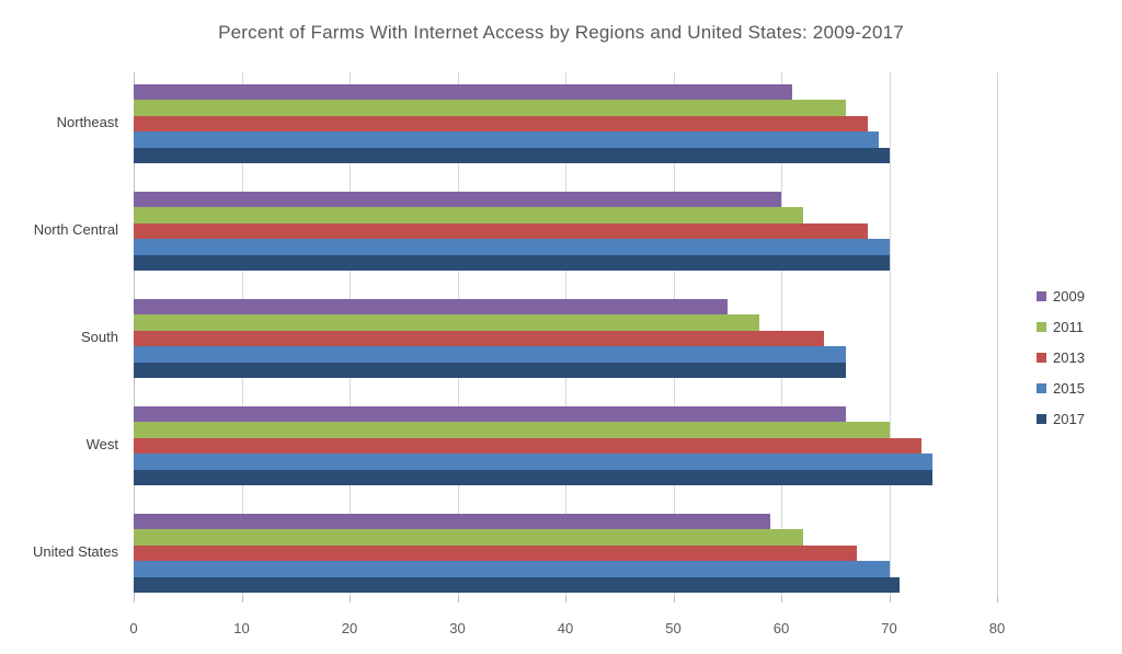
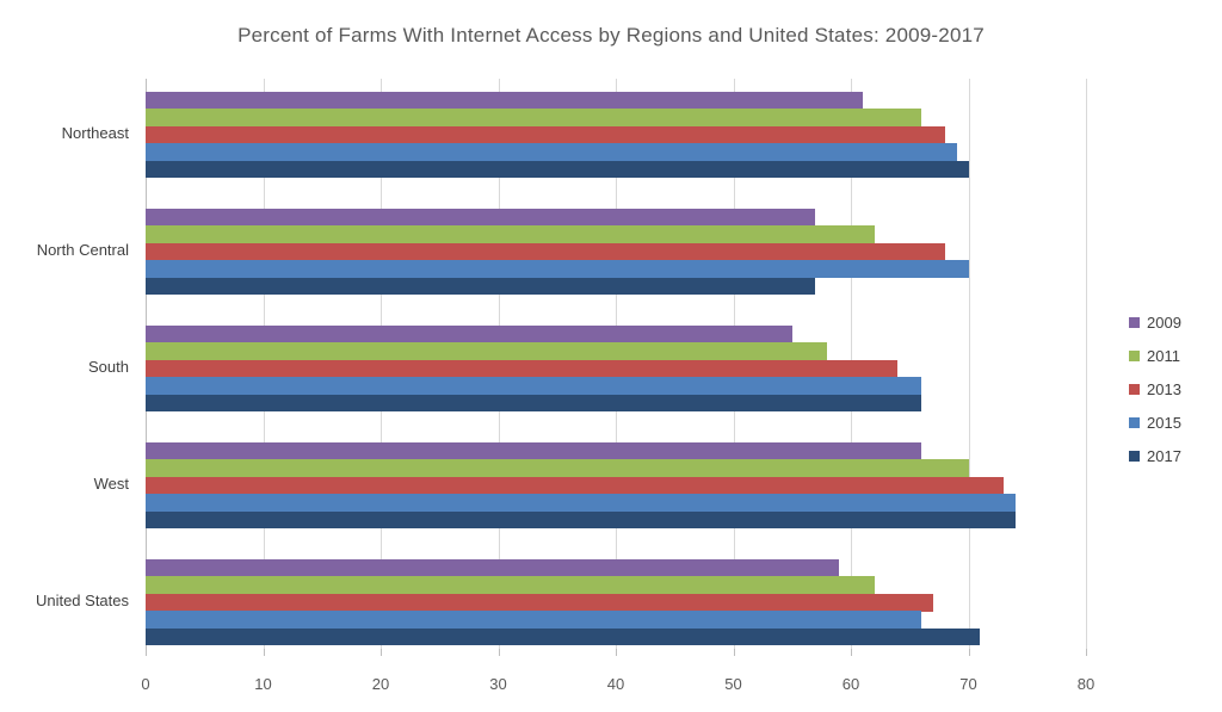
2009/North Central: 60 -> 57
2017/North Central: 70 -> 57
2015/United States: 70 -> 66
